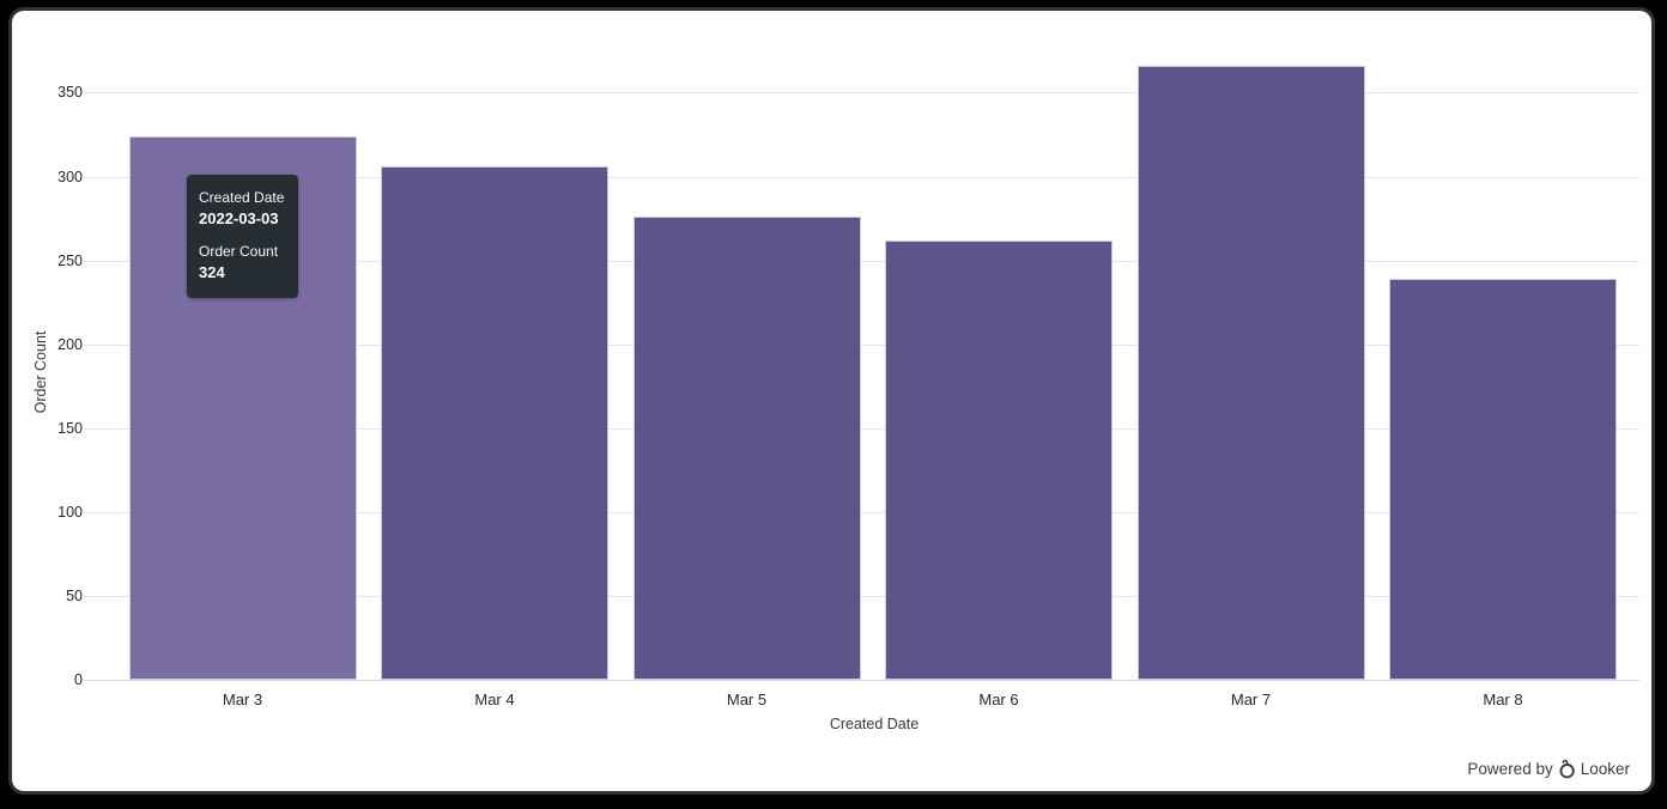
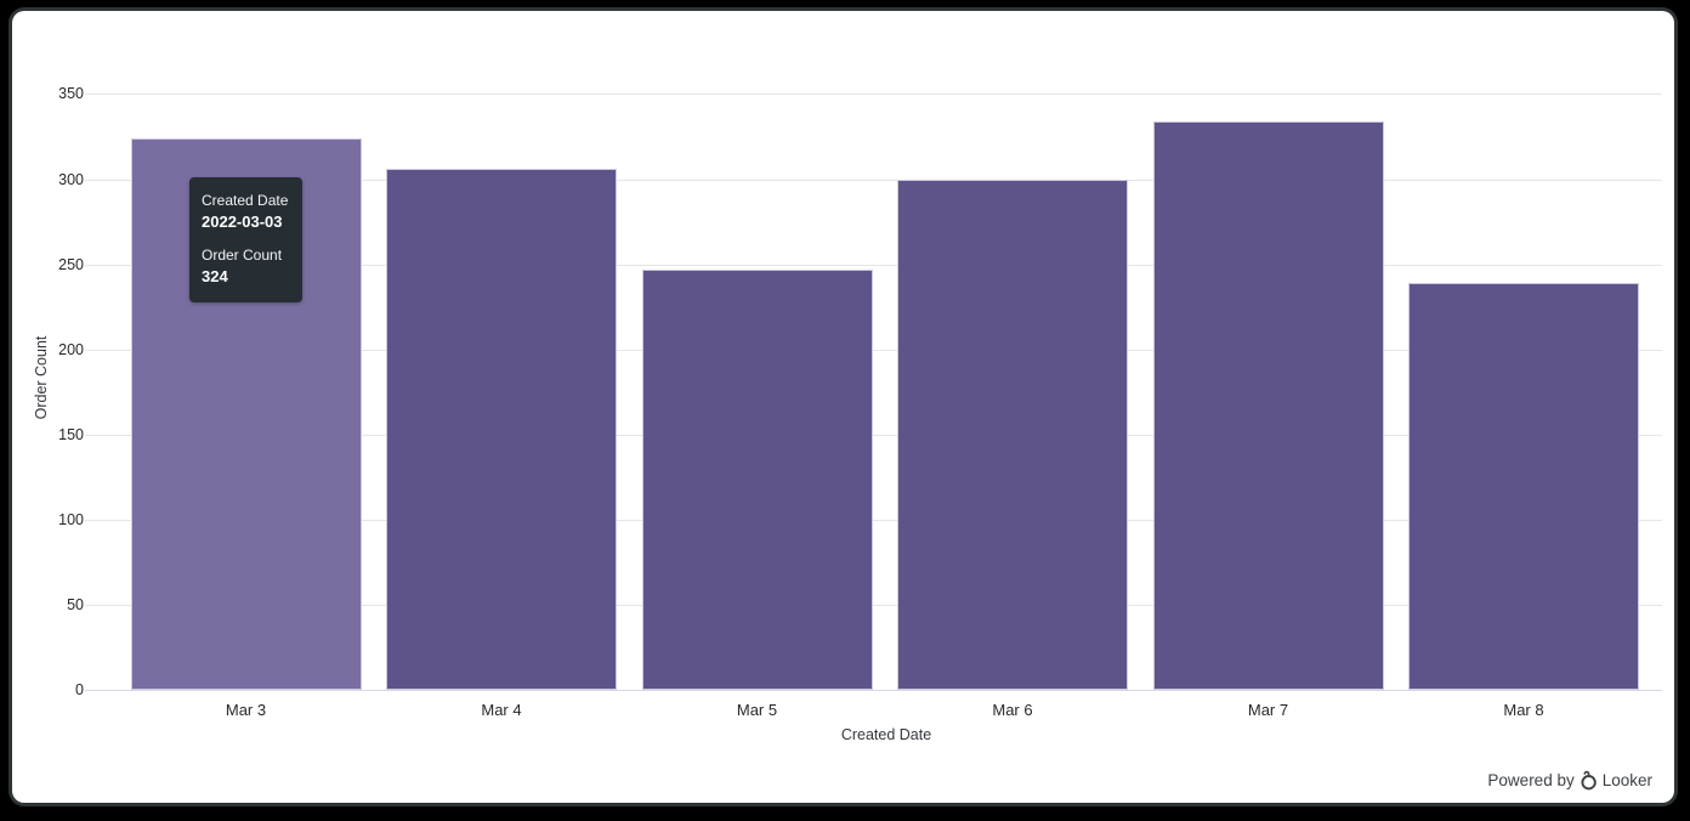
Mar 5: 276 -> 247
Mar 6: 262 -> 300
Mar 7: 366 -> 334
